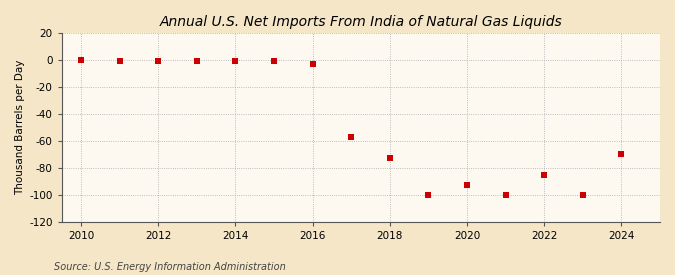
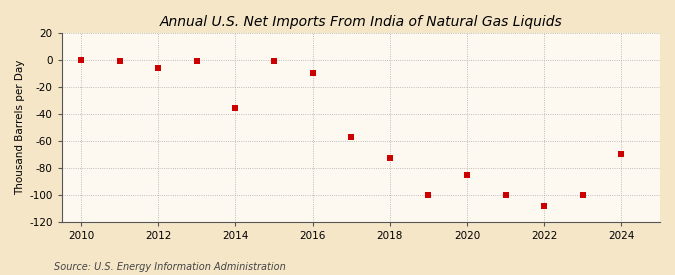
2012: -1 -> -6
2014: -1 -> -36
2016: -3 -> -10
2020: -93 -> -85
2022: -85 -> -108
